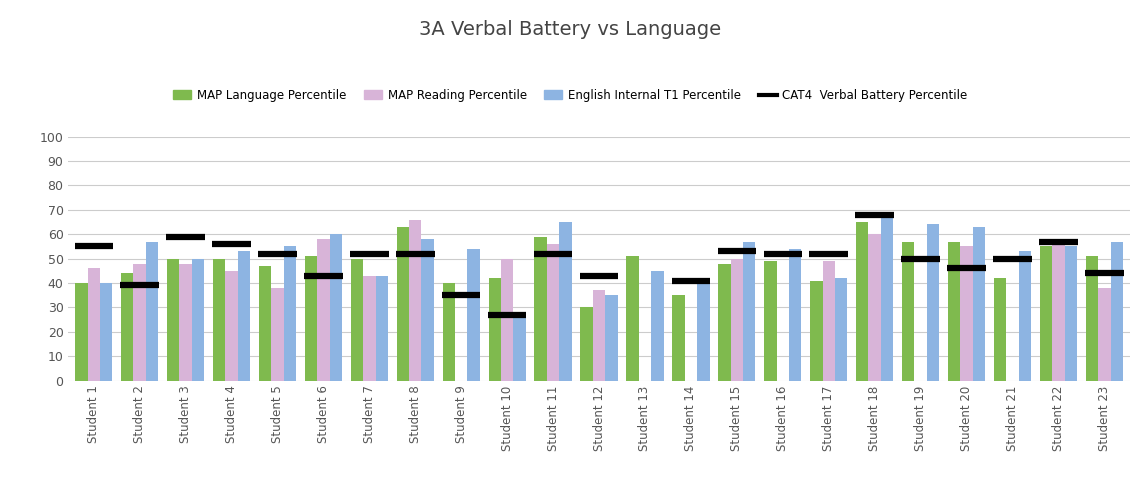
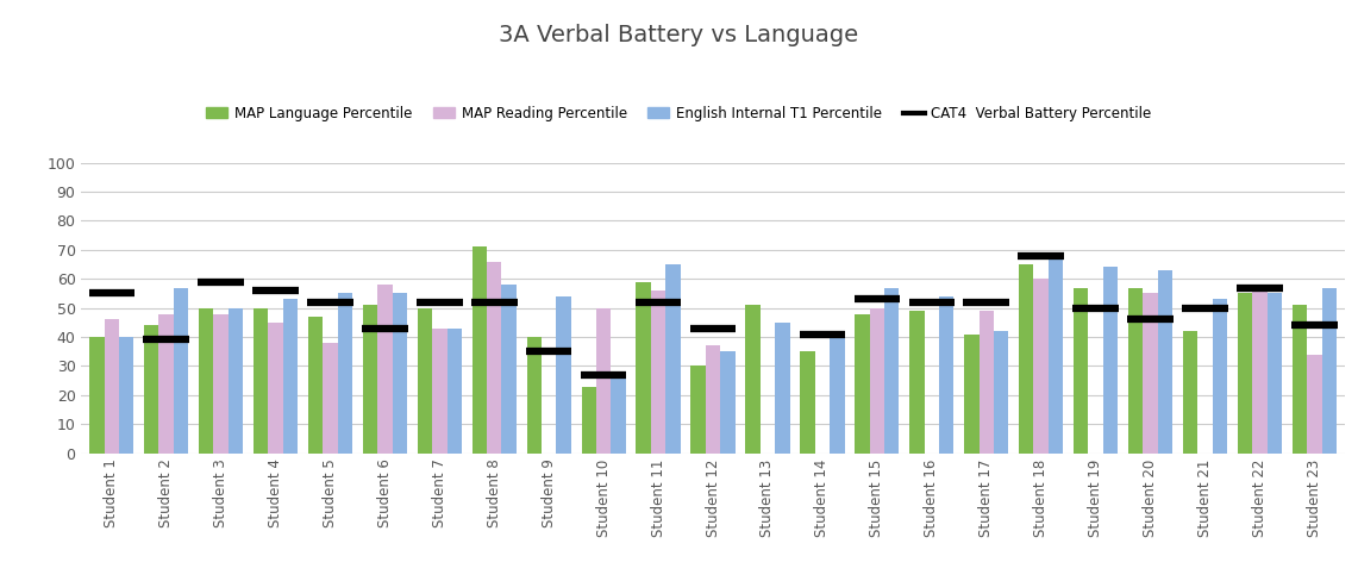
English Internal T1 Percentile/Student 6: 60 -> 55
MAP Language Percentile/Student 8: 63 -> 71
MAP Language Percentile/Student 10: 42 -> 23
MAP Reading Percentile/Student 23: 38 -> 34
